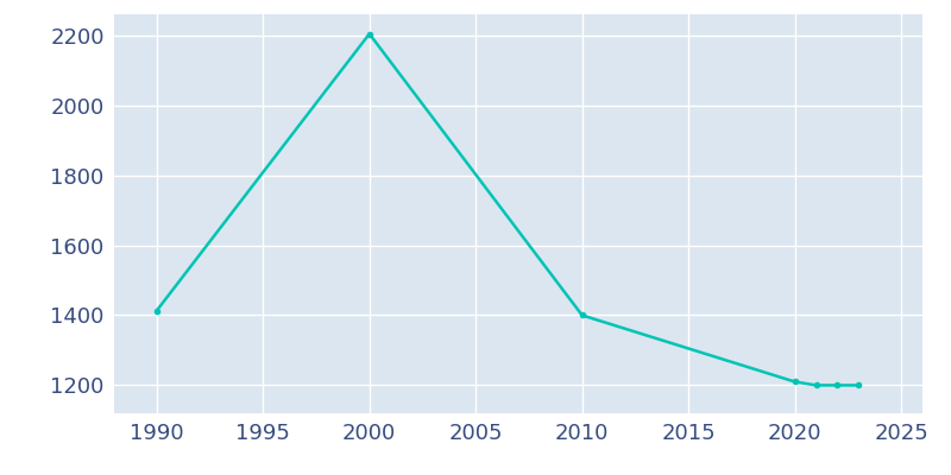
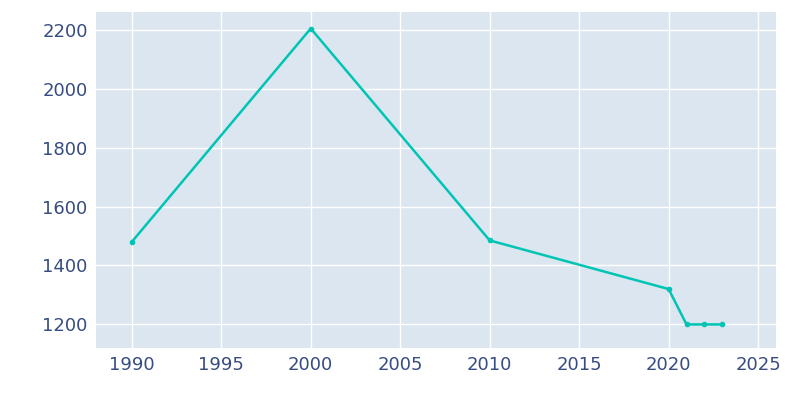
1990: 1413 -> 1480
2010: 1400 -> 1485
2020: 1210 -> 1320
